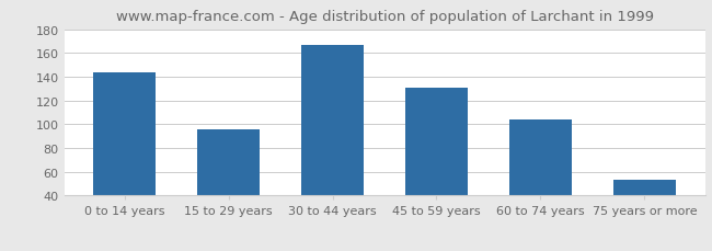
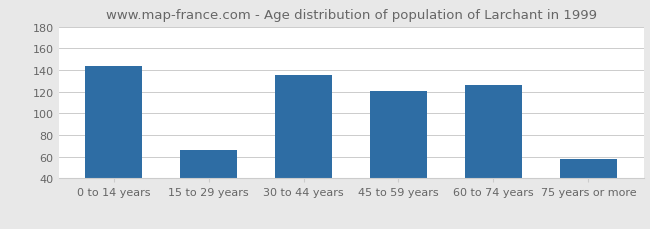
15 to 29 years: 96 -> 66
30 to 44 years: 167 -> 135
45 to 59 years: 131 -> 121
60 to 74 years: 104 -> 126
75 years or more: 53 -> 58
